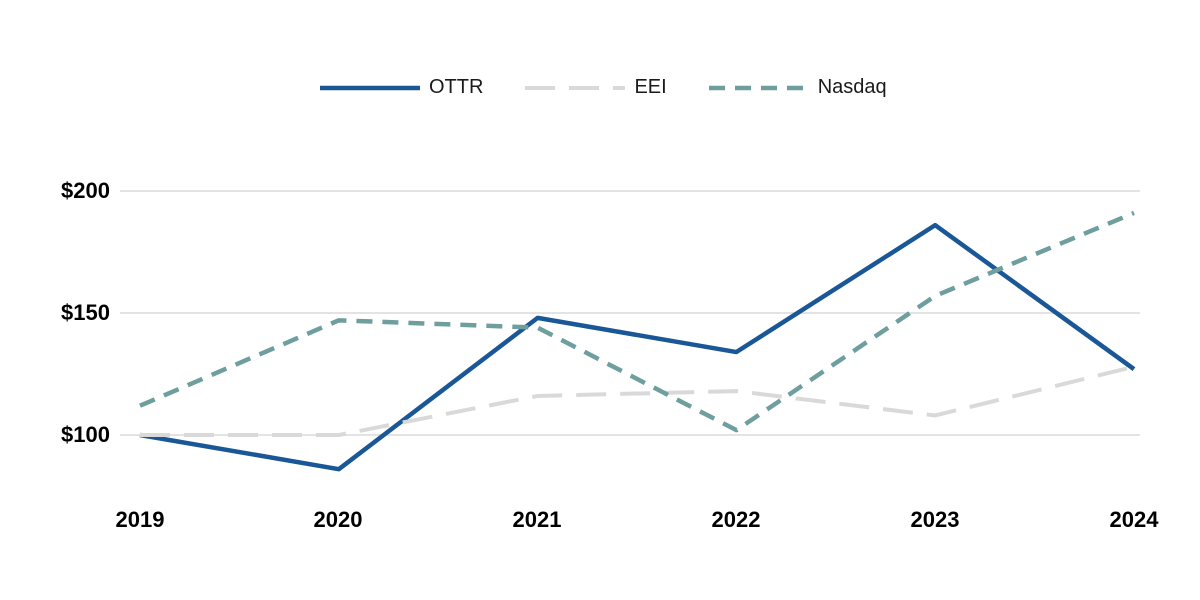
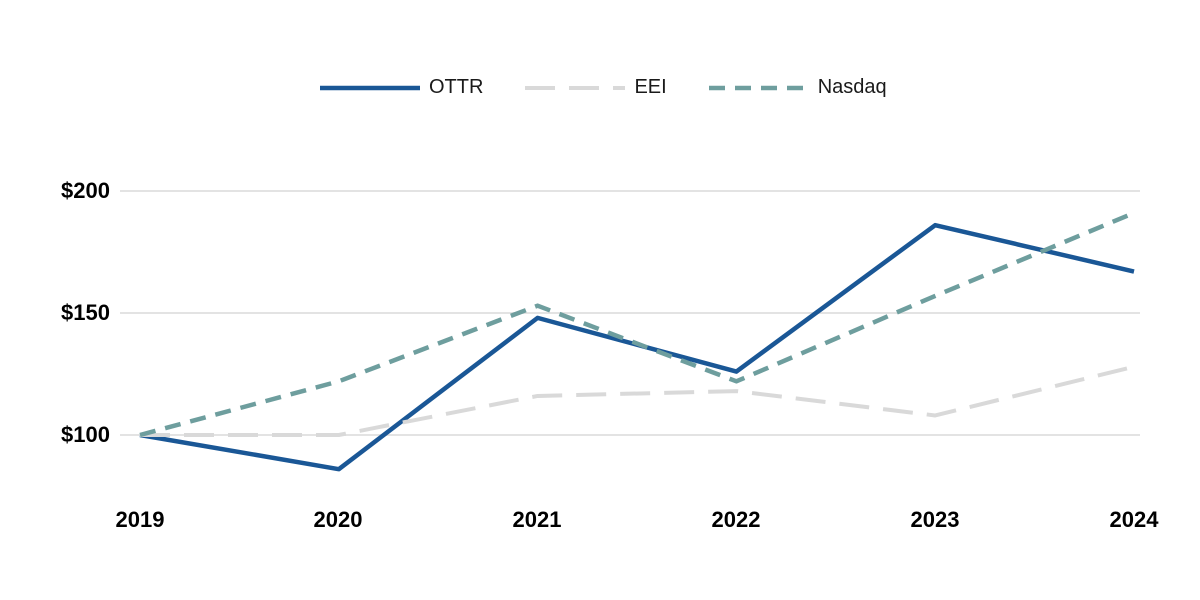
Nasdaq/2019: $112 -> $100
Nasdaq/2020: $147 -> $122
Nasdaq/2021: $144 -> $153
OTTR/2022: $134 -> $126
Nasdaq/2022: $102 -> $122
OTTR/2024: $127 -> $167
